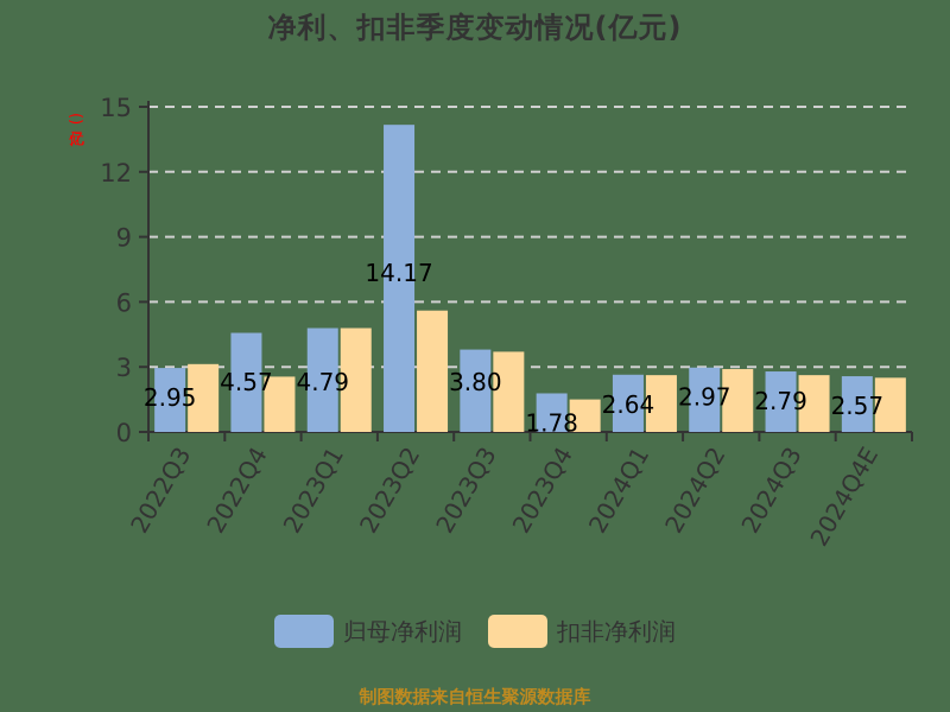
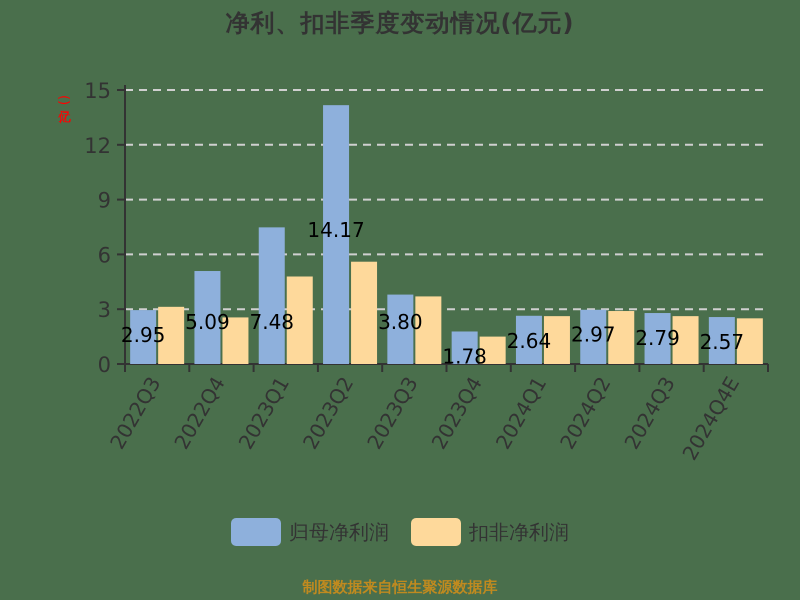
归母净利润/2022Q4: 4.57 -> 5.09
归母净利润/2023Q1: 4.79 -> 7.48
